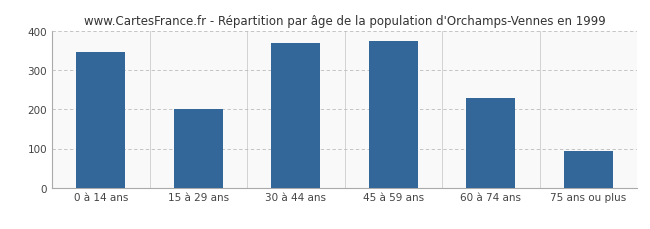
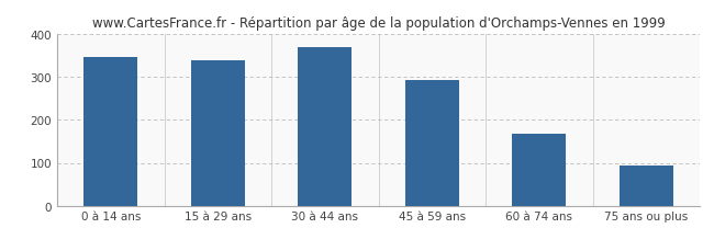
15 à 29 ans: 200 -> 340
45 à 59 ans: 375 -> 293
60 à 74 ans: 230 -> 168
